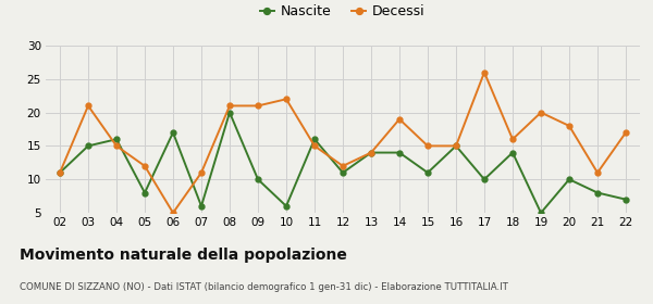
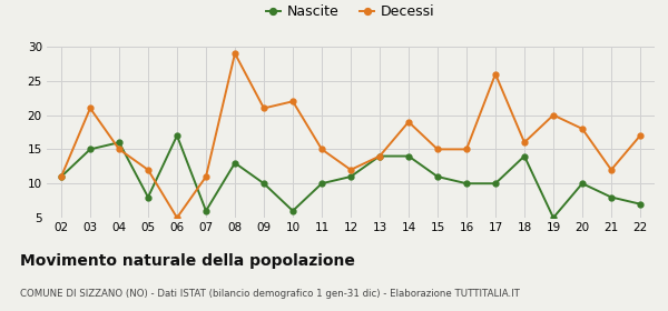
Nascite/08: 20 -> 13
Decessi/08: 21 -> 29
Nascite/11: 16 -> 10
Nascite/16: 15 -> 10
Decessi/21: 11 -> 12
